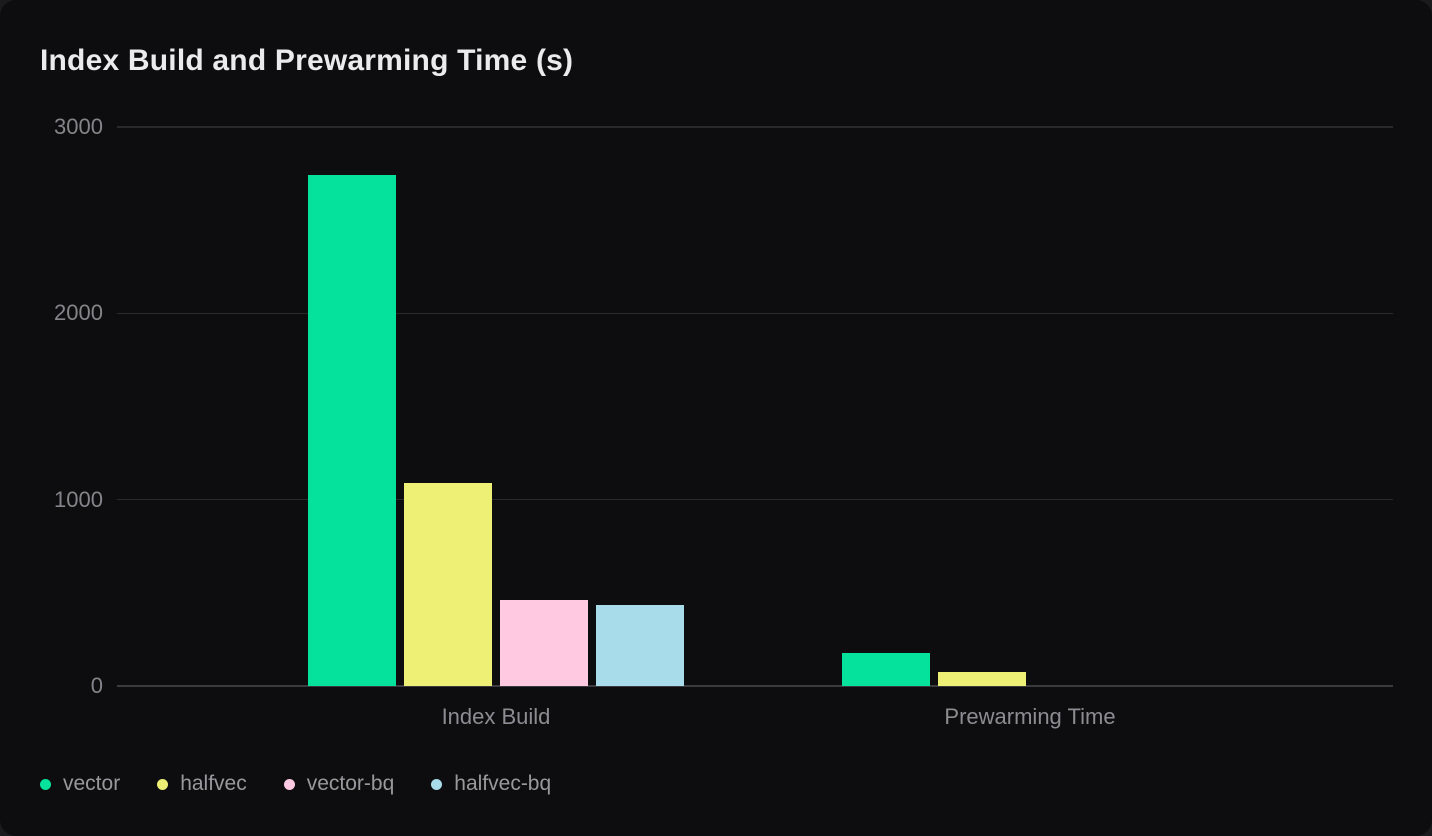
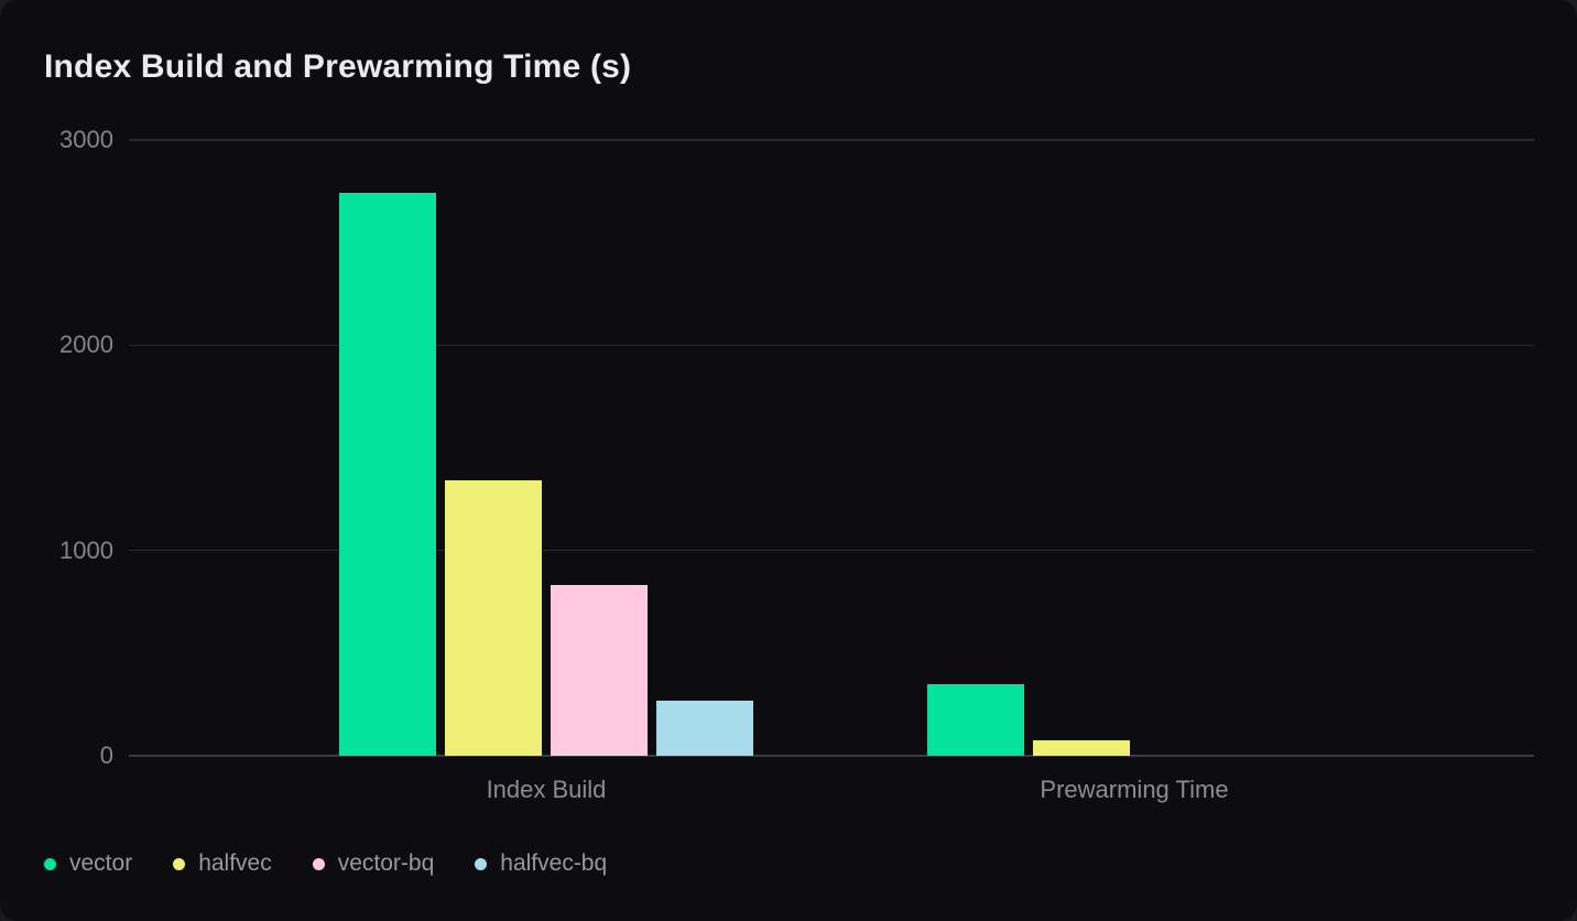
halfvec/Index Build: 1090 -> 1340
vector-bq/Index Build: 460 -> 830
halfvec-bq/Index Build: 440 -> 270
vector/Prewarming Time: 180 -> 350
